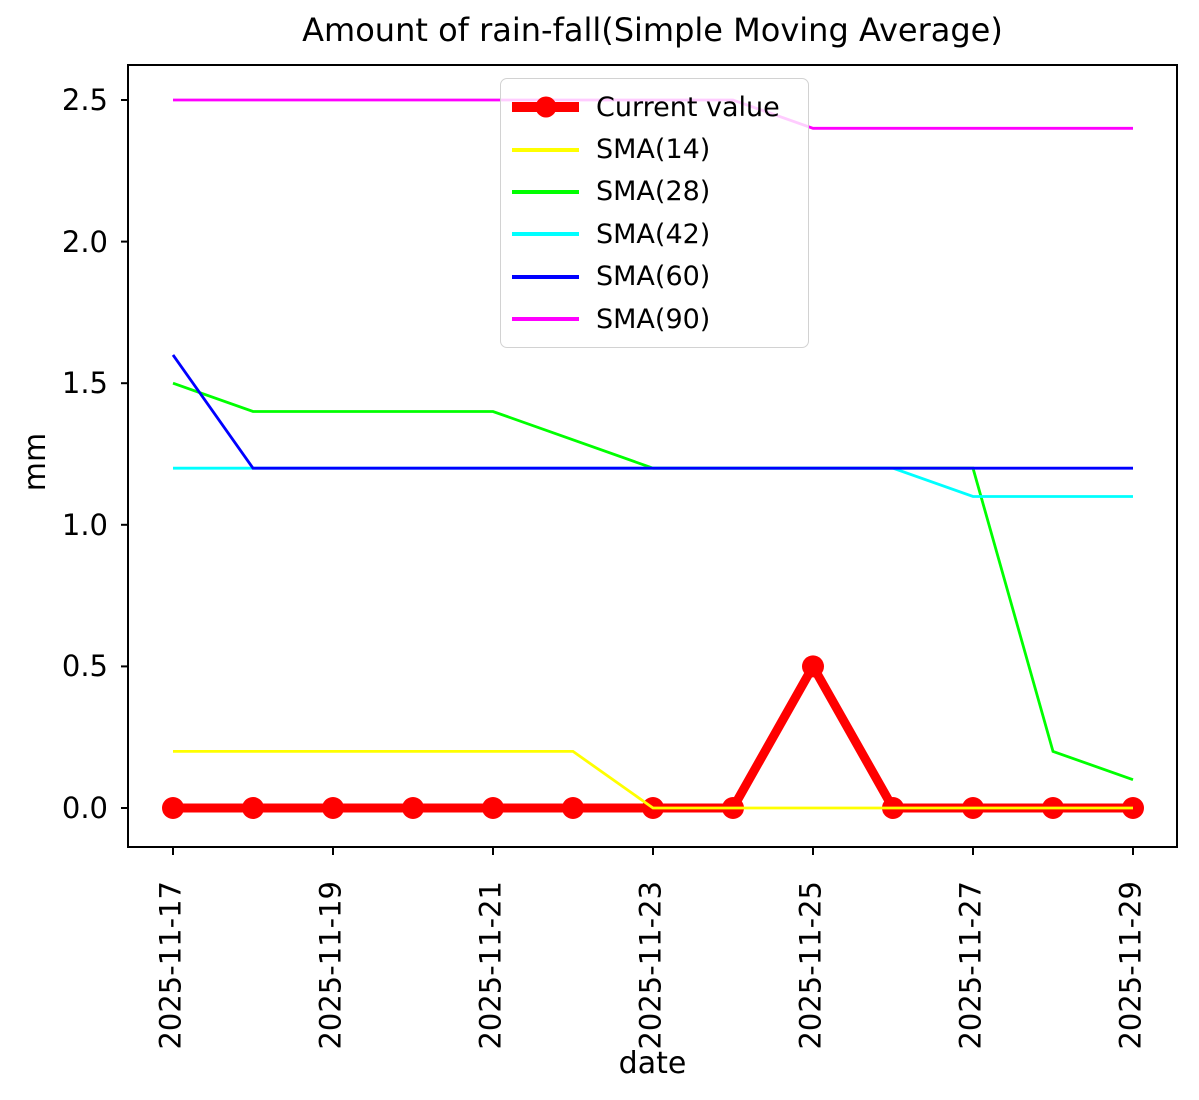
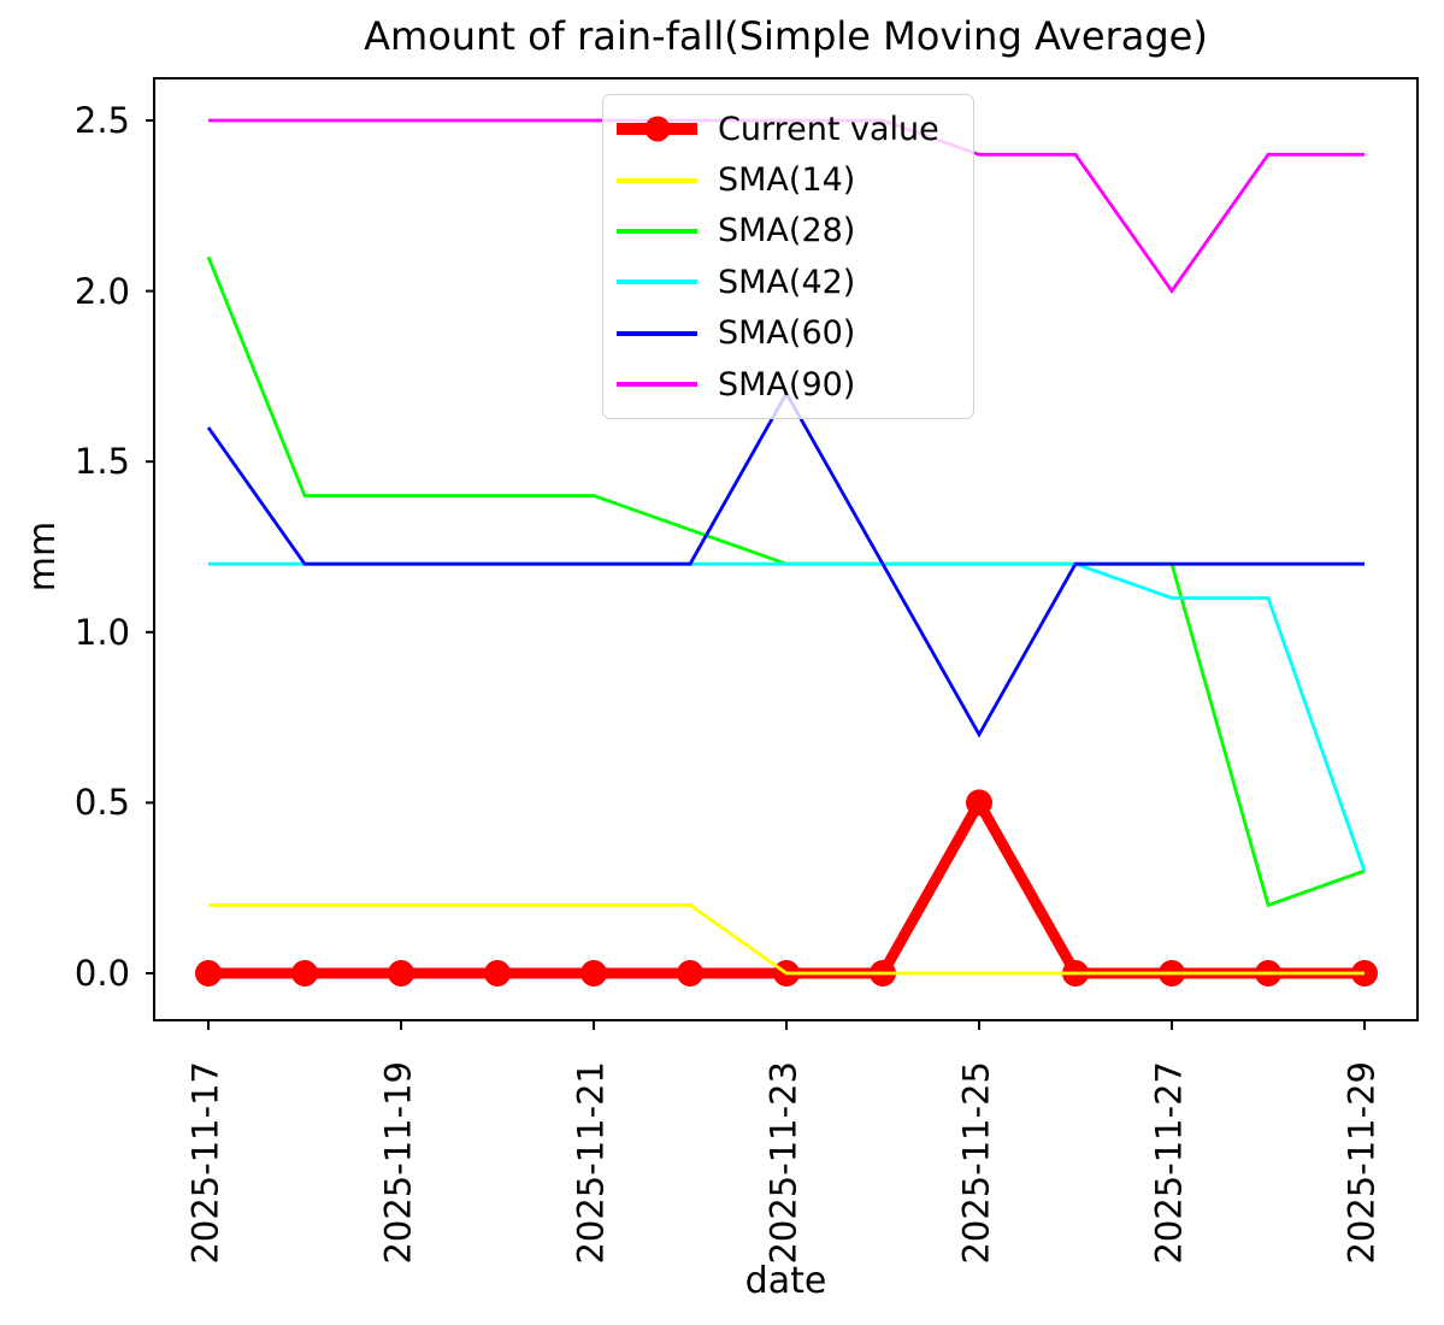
SMA(28)/2025-11-17: 1.5 -> 2.1
SMA(60)/2025-11-23: 1.2 -> 1.7
SMA(60)/2025-11-25: 1.2 -> 0.7
SMA(90)/2025-11-27: 2.4 -> 2.0
SMA(28)/2025-11-29: 0.1 -> 0.3
SMA(42)/2025-11-29: 1.1 -> 0.3
